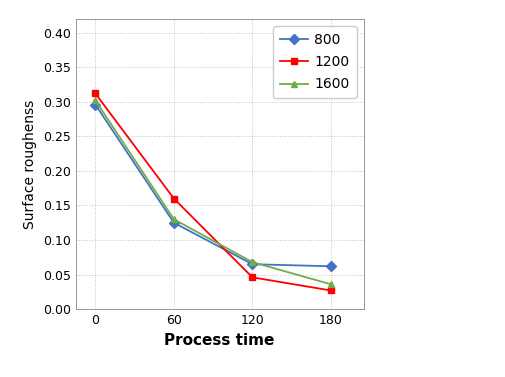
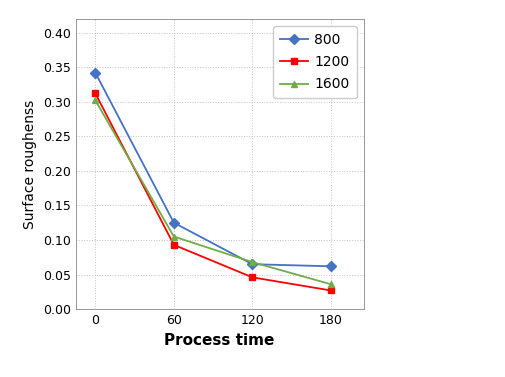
800/0: 0.296 -> 0.342
1200/60: 0.160 -> 0.093
1600/60: 0.130 -> 0.105
